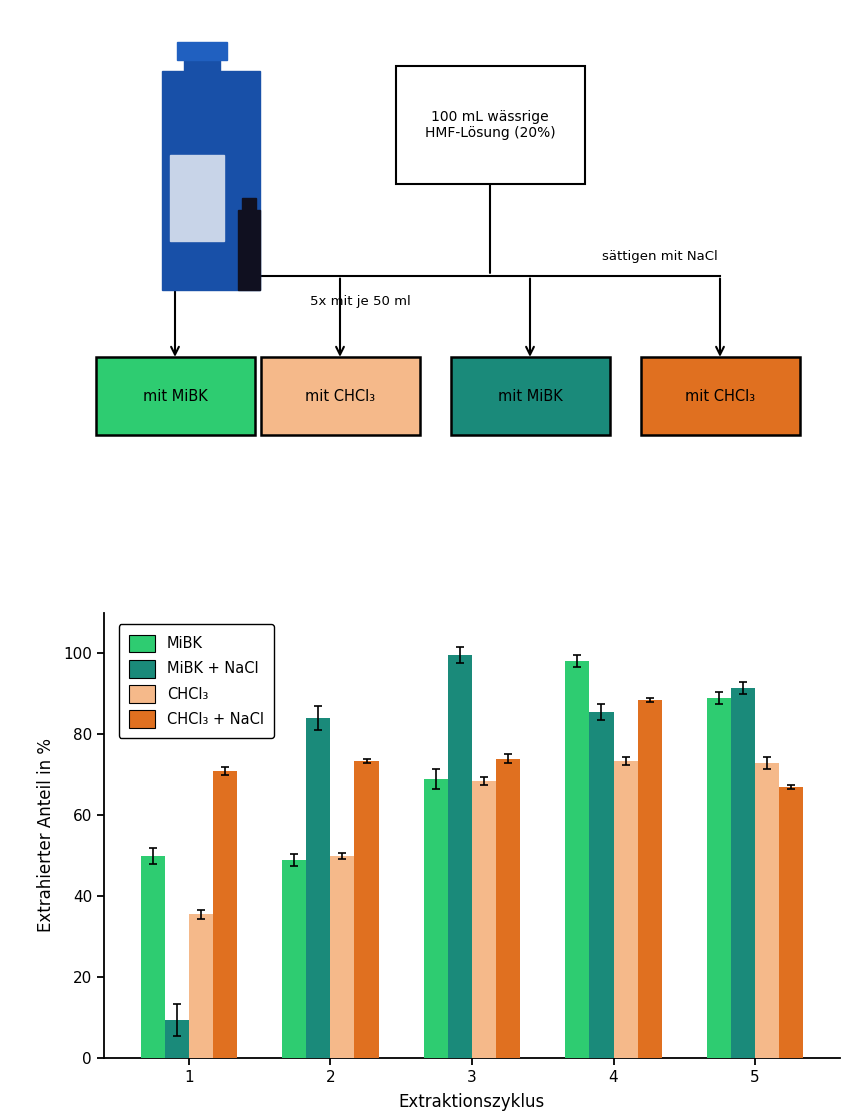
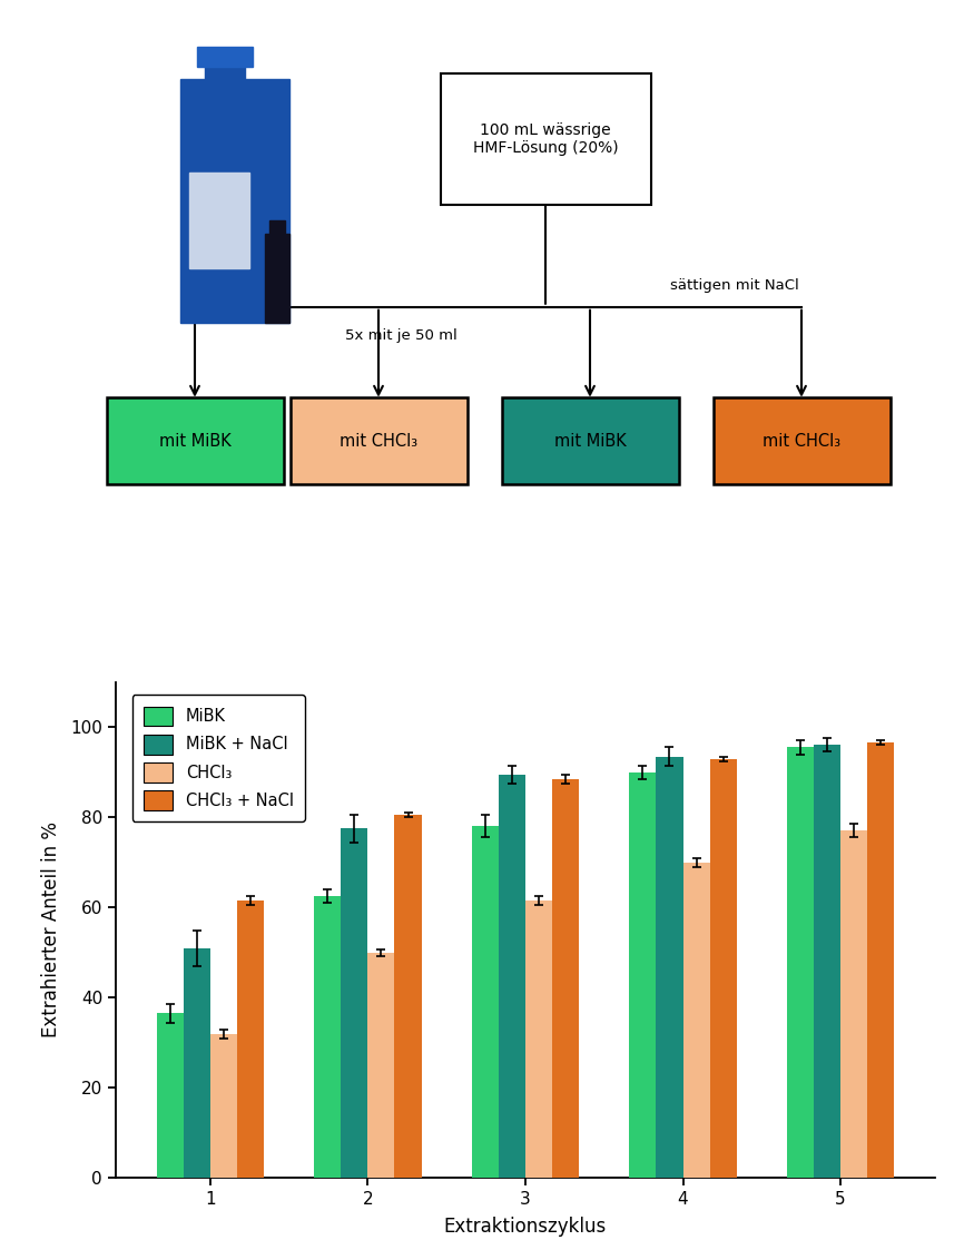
MiBK/1: 50.0 -> 36.5
MiBK + NaCl/1: 9.5 -> 51.0
CHCl₃/1: 35.5 -> 32.0
CHCl₃ + NaCl/1: 71.0 -> 61.5
MiBK/2: 49.0 -> 62.5
MiBK + NaCl/2: 84.0 -> 77.5
CHCl₃ + NaCl/2: 73.5 -> 80.5
MiBK/3: 69.0 -> 78.0
MiBK + NaCl/3: 99.5 -> 89.5
CHCl₃/3: 68.5 -> 61.5
CHCl₃ + NaCl/3: 74.0 -> 88.5
MiBK/4: 98.0 -> 90.0
MiBK + NaCl/4: 85.5 -> 93.5
CHCl₃/4: 73.5 -> 70.0
CHCl₃ + NaCl/4: 88.5 -> 93.0
MiBK/5: 89.0 -> 95.5
MiBK + NaCl/5: 91.5 -> 96.0
CHCl₃/5: 73.0 -> 77.0
CHCl₃ + NaCl/5: 67.0 -> 96.5
